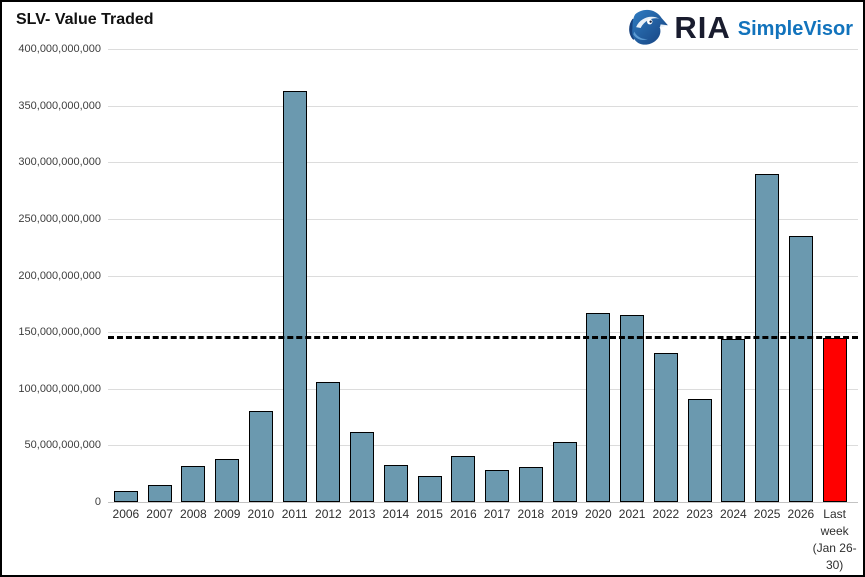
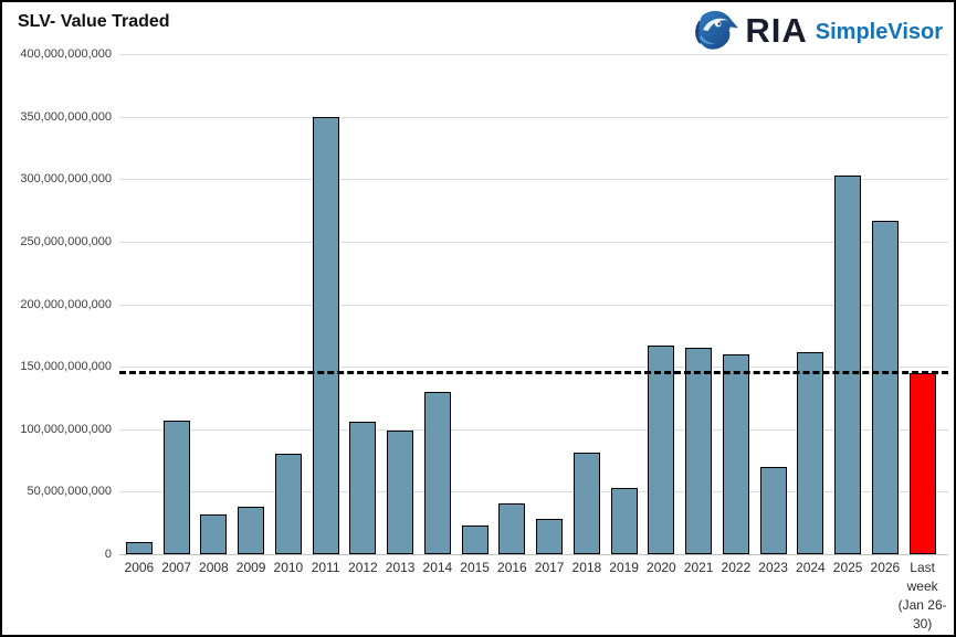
2007: 15000000000 -> 107000000000
2011: 363000000000 -> 350000000000
2013: 62000000000 -> 99000000000
2014: 33000000000 -> 130000000000
2018: 31000000000 -> 81000000000
2022: 132000000000 -> 160000000000
2023: 91000000000 -> 70000000000
2024: 144000000000 -> 162000000000
2025: 290000000000 -> 303000000000
2026: 235000000000 -> 267000000000
